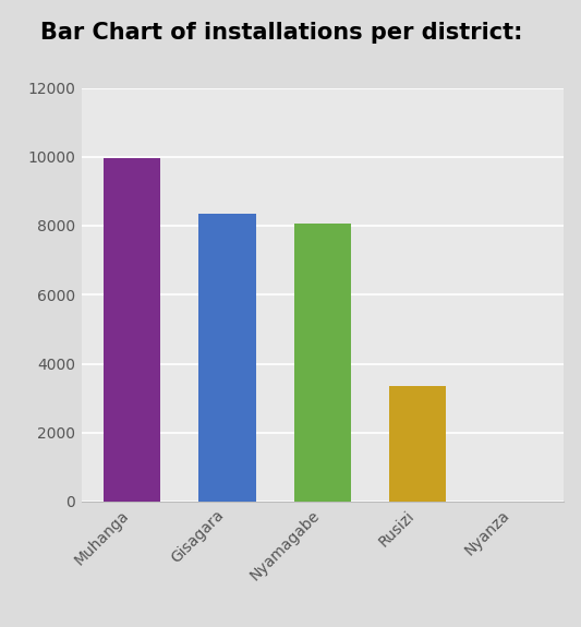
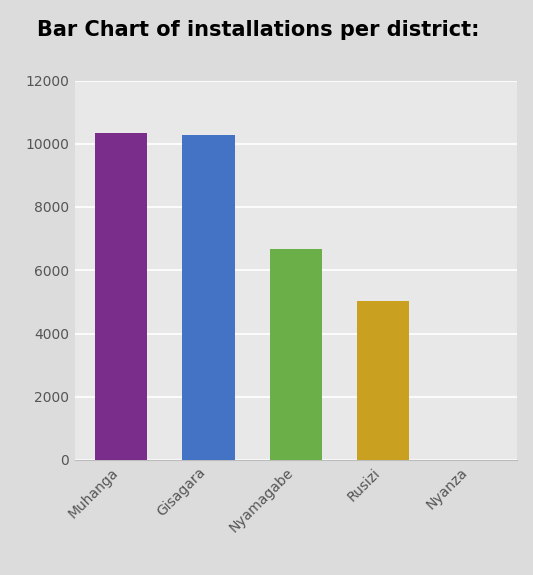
Muhanga: 9950 -> 10350
Gisagara: 8350 -> 10280
Nyamagabe: 8050 -> 6680
Rusizi: 3350 -> 5020
